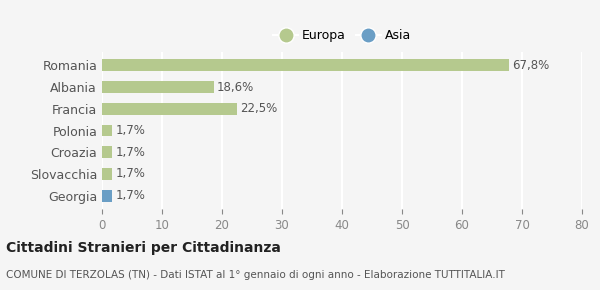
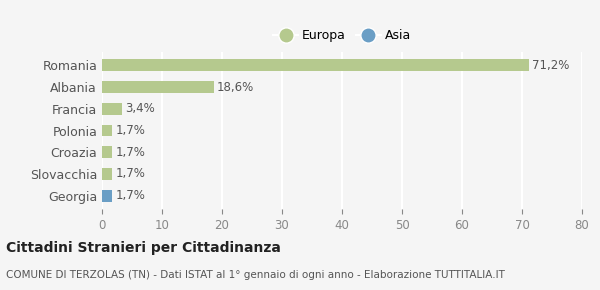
Romania: 67,8% -> 71,2%
Francia: 22,5% -> 3,4%
